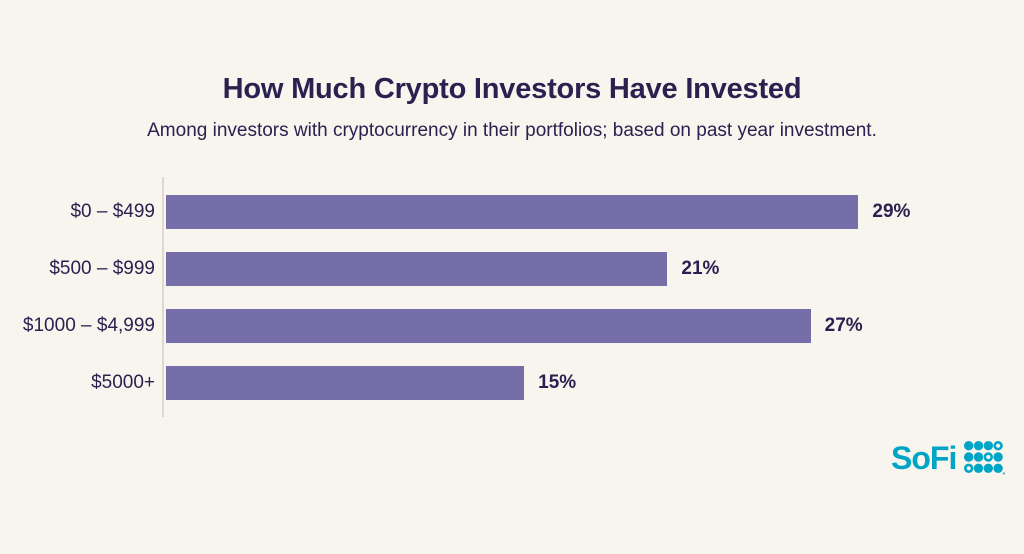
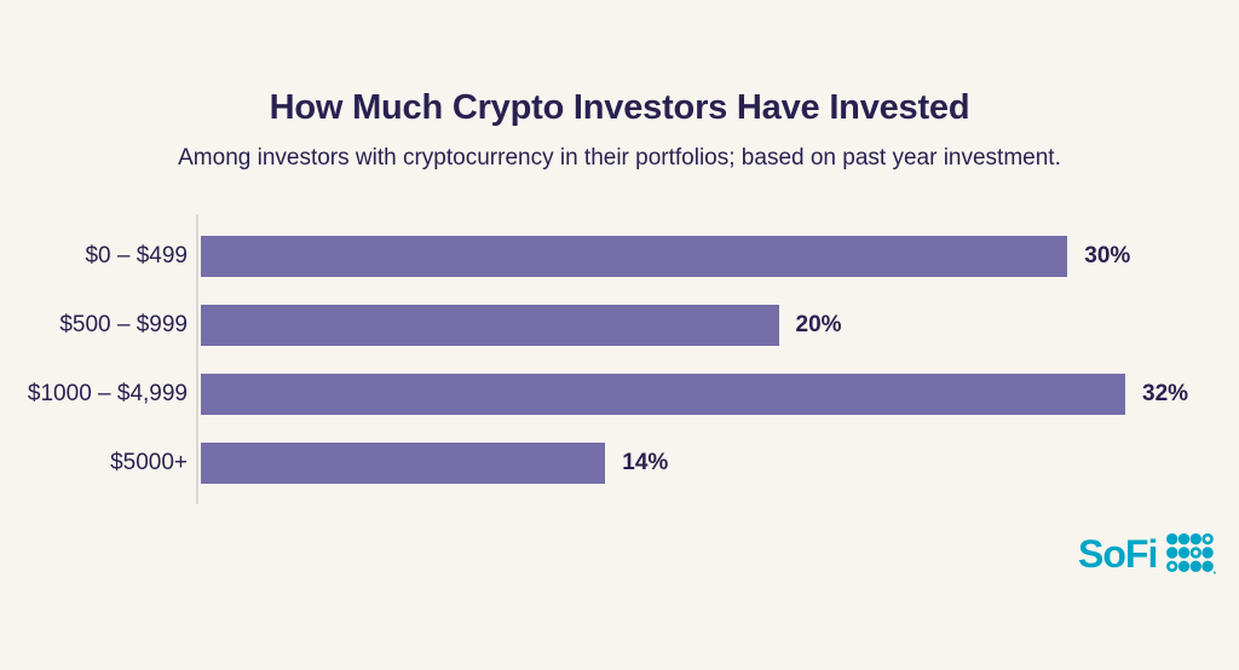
$0 – $499: 29% -> 30%
$500 – $999: 21% -> 20%
$1000 – $4,999: 27% -> 32%
$5000+: 15% -> 14%
